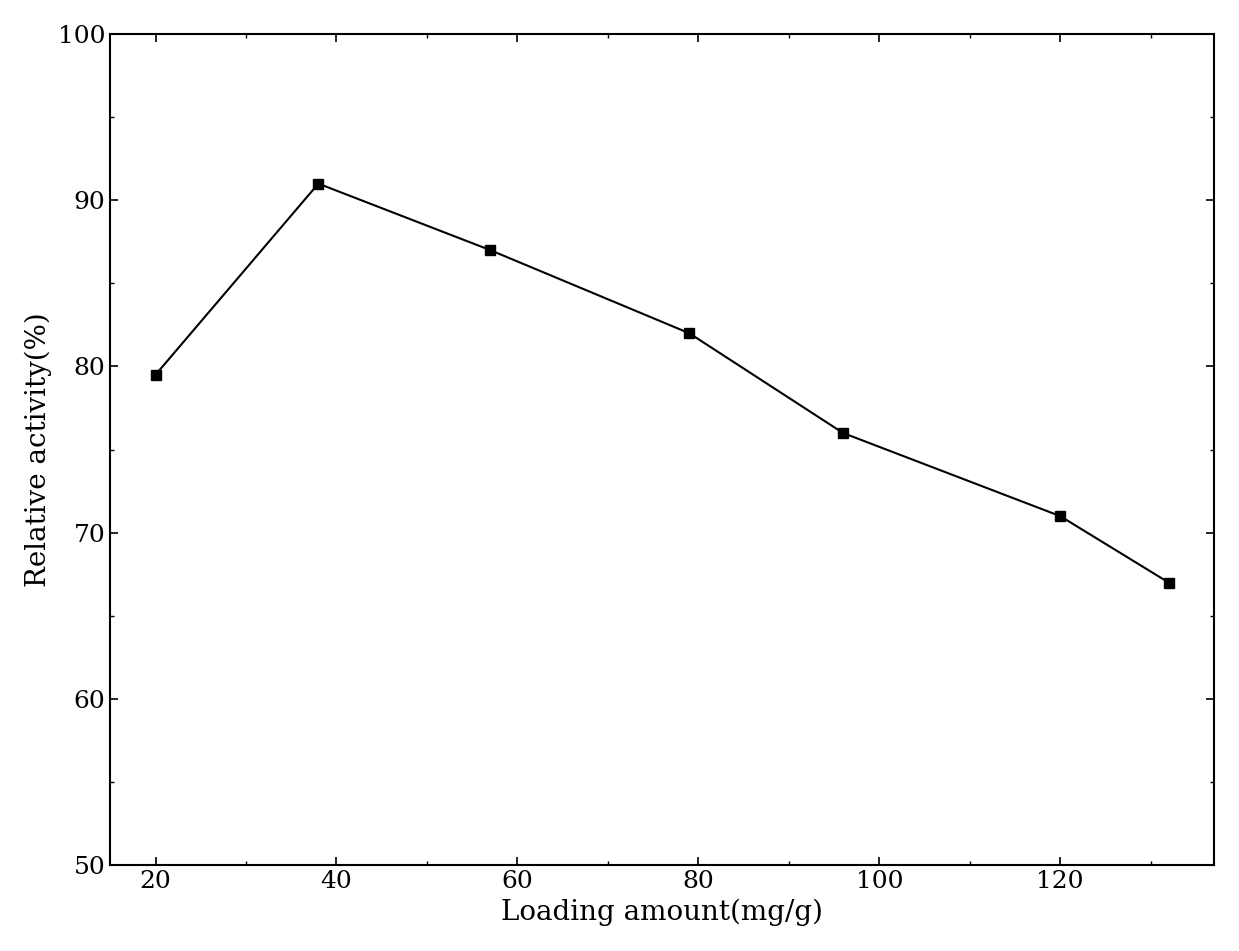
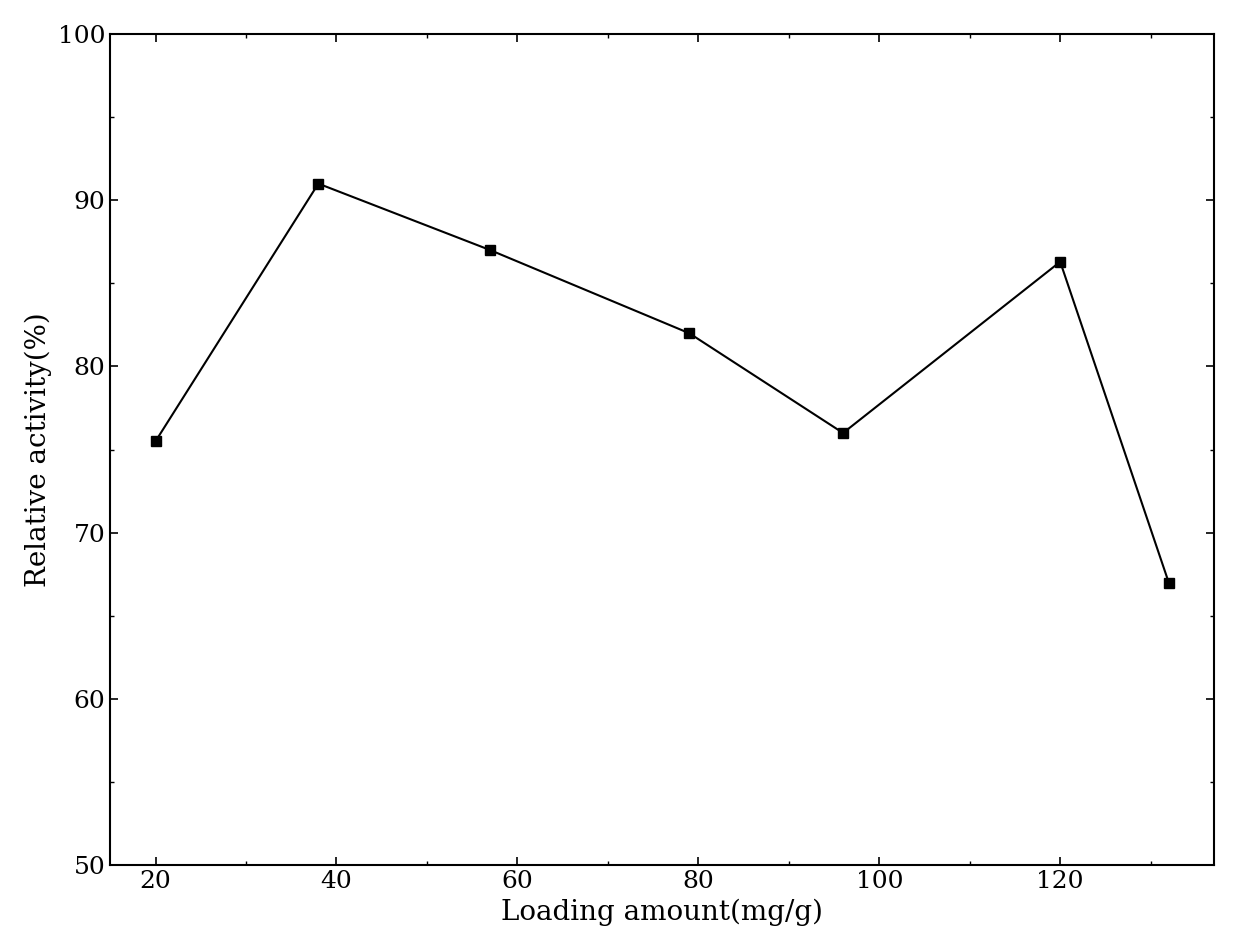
20: 79.5 -> 75.5
120: 71.0 -> 86.3
